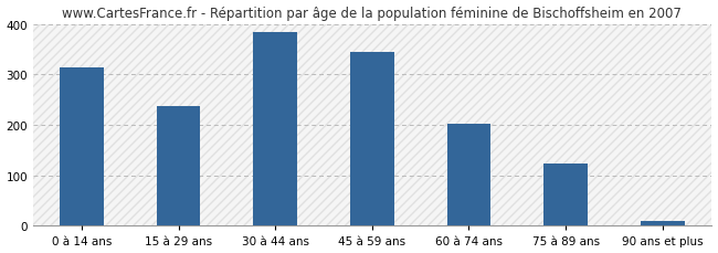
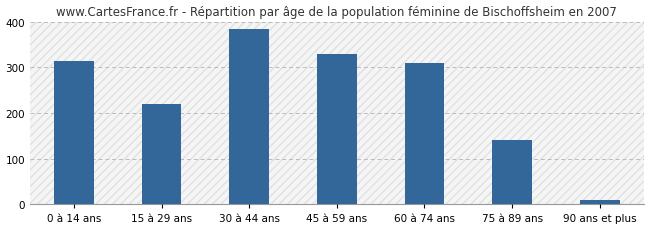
15 à 29 ans: 238 -> 220
45 à 59 ans: 345 -> 330
60 à 74 ans: 202 -> 310
75 à 89 ans: 124 -> 140
